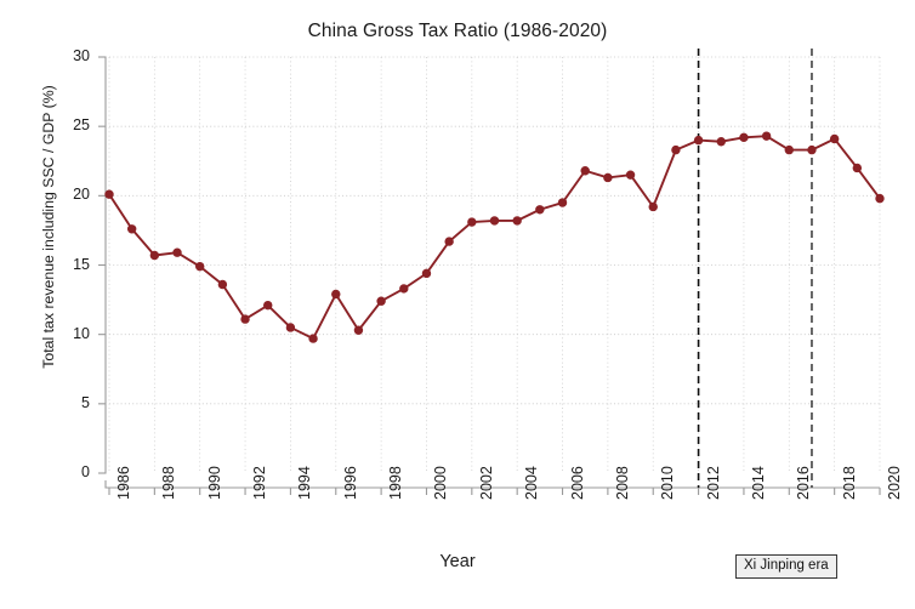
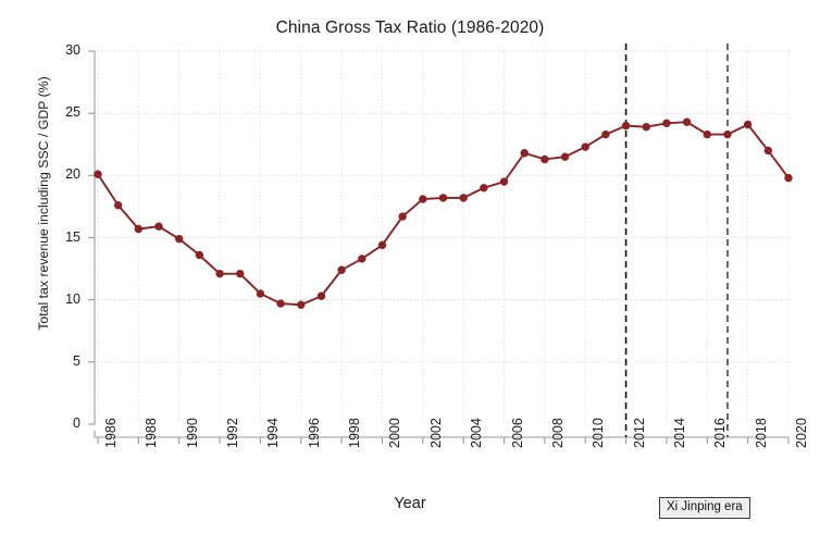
1992: 11.1 -> 12.1
1996: 12.9 -> 9.6
2010: 19.2 -> 22.3
